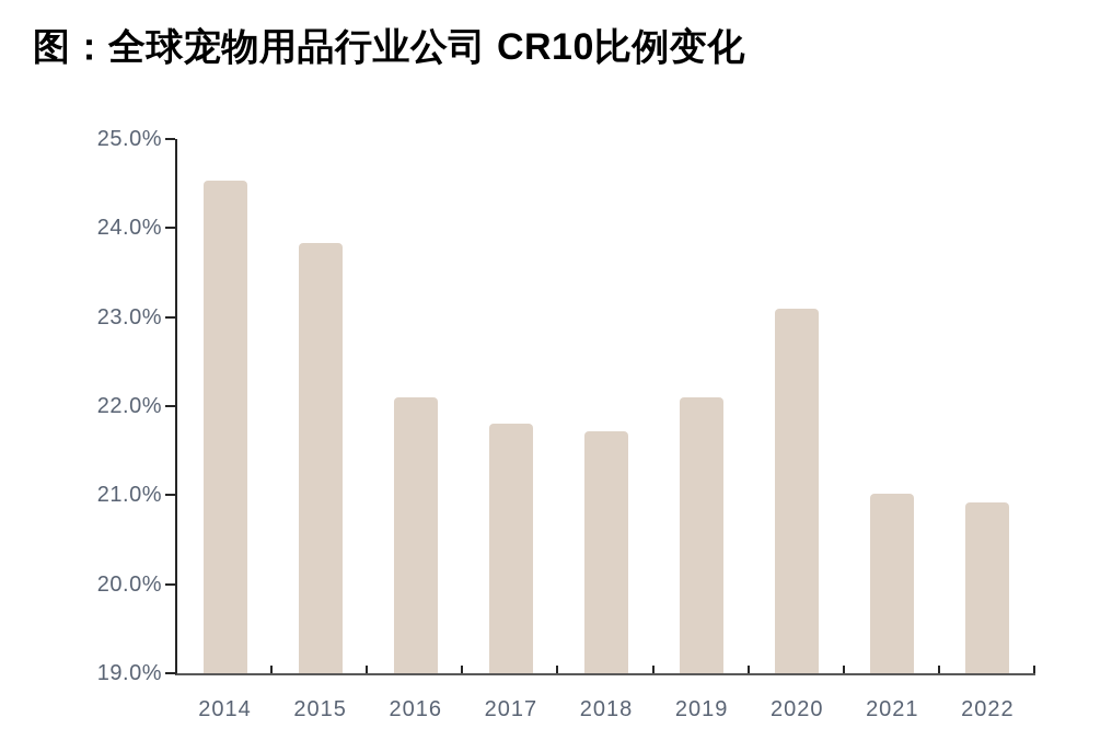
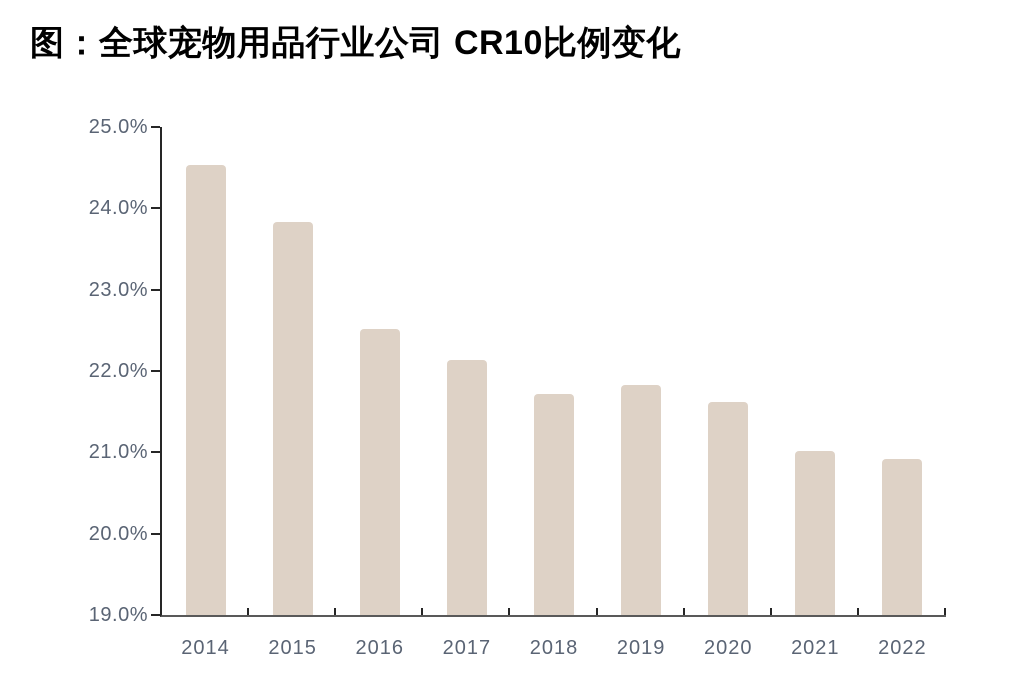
2016: 22.1% -> 22.5%
2017: 21.8% -> 22.1%
2019: 22.1% -> 21.8%
2020: 23.1% -> 21.6%
